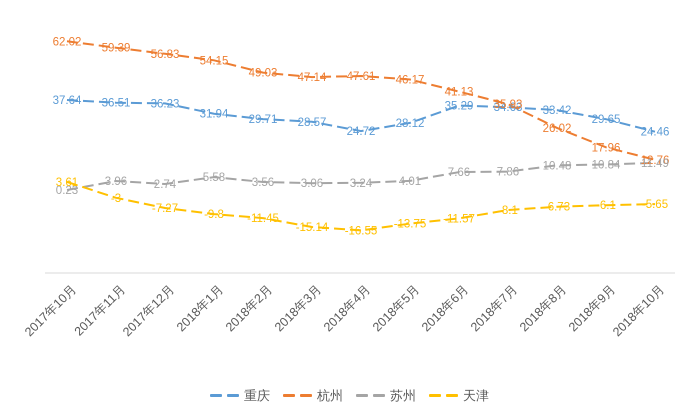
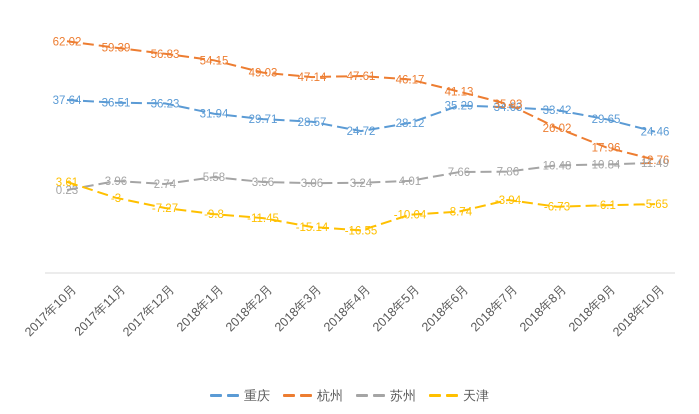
天津/2018年5月: -13.75 -> -10.04
天津/2018年6月: -11.57 -> -8.74
天津/2018年7月: -8.1 -> -3.94
